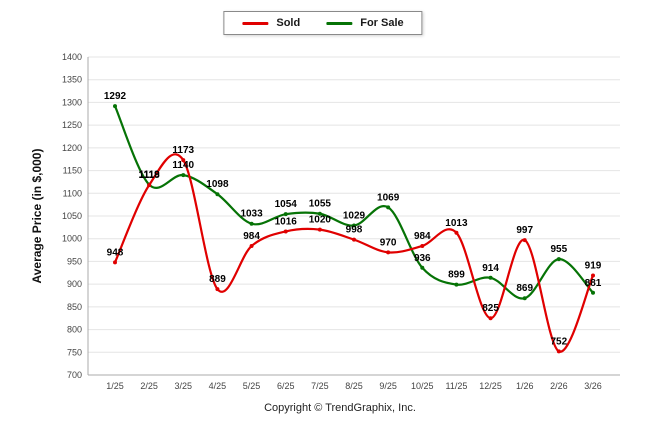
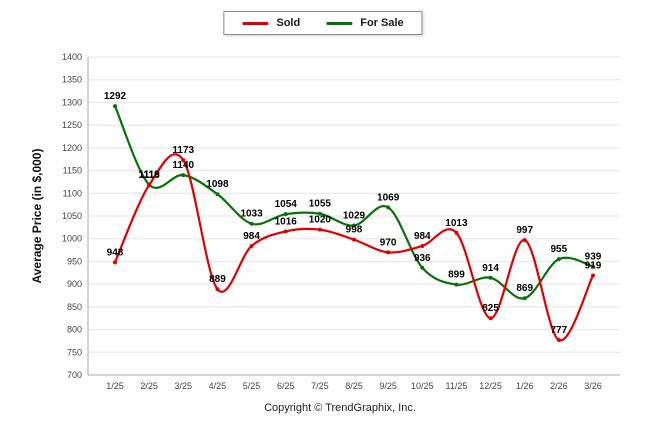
Sold/2/26: 752 -> 777
For Sale/3/26: 881 -> 939
